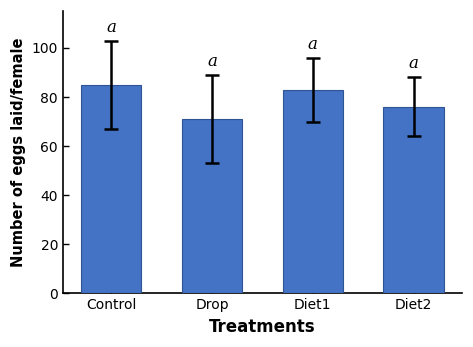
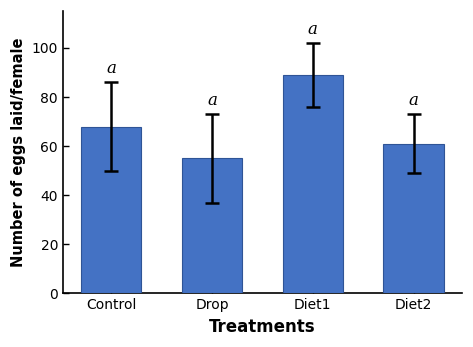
Control: 85 -> 68
Drop: 71 -> 55
Diet1: 83 -> 89
Diet2: 76 -> 61
